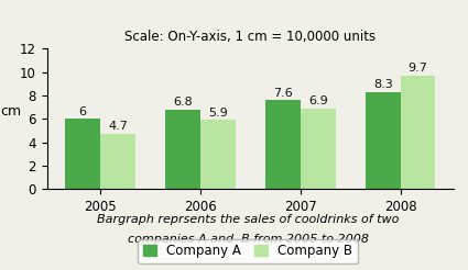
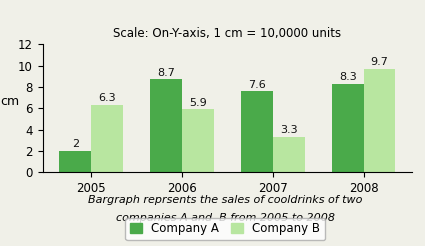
Company A/2005: 6 -> 2
Company B/2005: 4.7 -> 6.3
Company A/2006: 6.8 -> 8.7
Company B/2007: 6.9 -> 3.3
